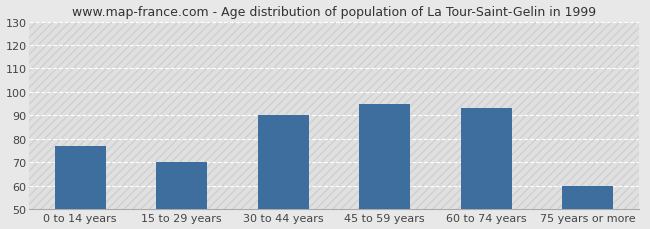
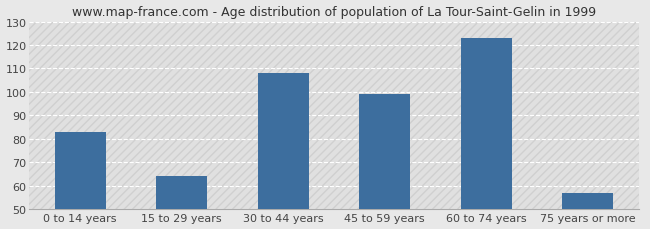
0 to 14 years: 77 -> 83
15 to 29 years: 70 -> 64
30 to 44 years: 90 -> 108
45 to 59 years: 95 -> 99
60 to 74 years: 93 -> 123
75 years or more: 60 -> 57
